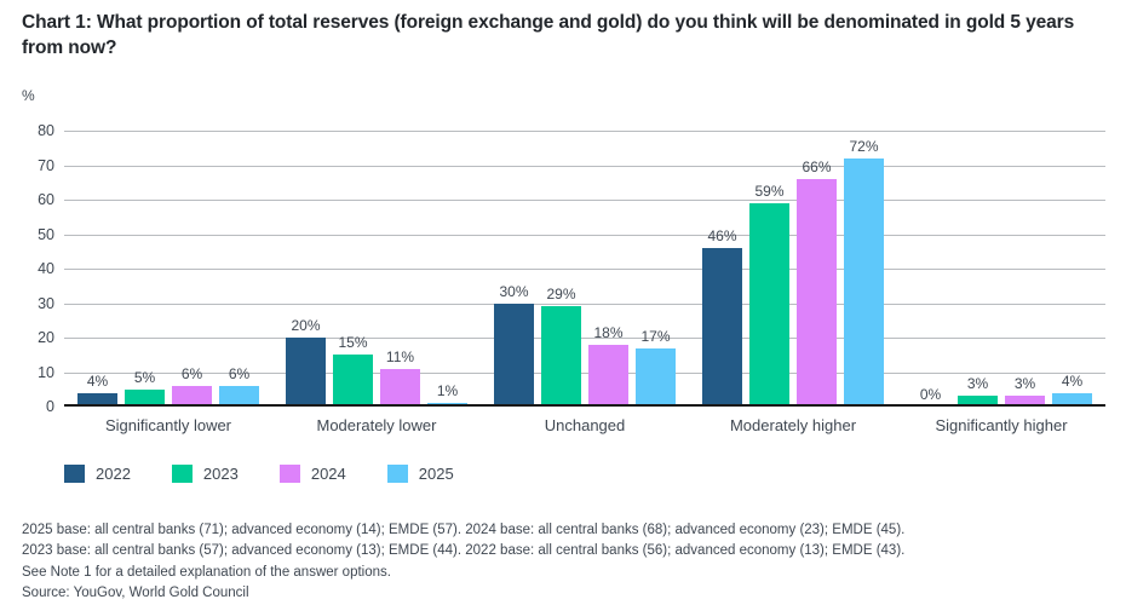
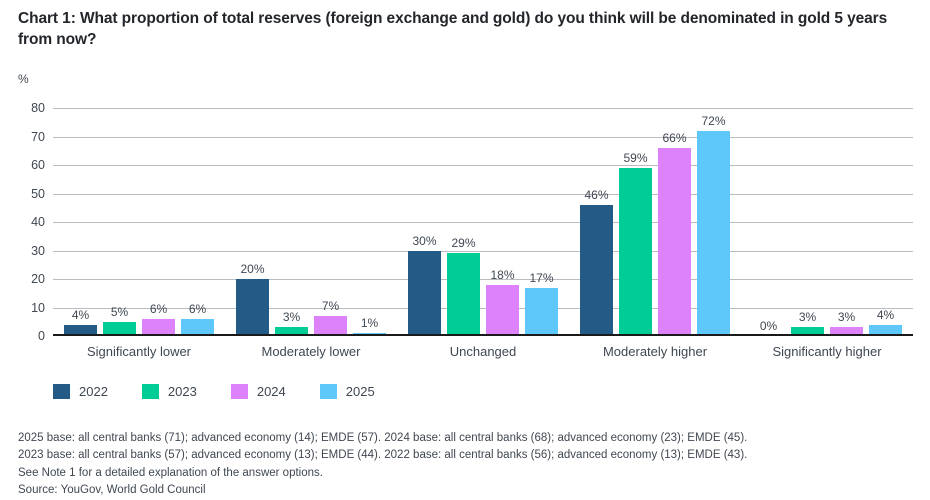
2023/Moderately lower: 15% -> 3%
2024/Moderately lower: 11% -> 7%
